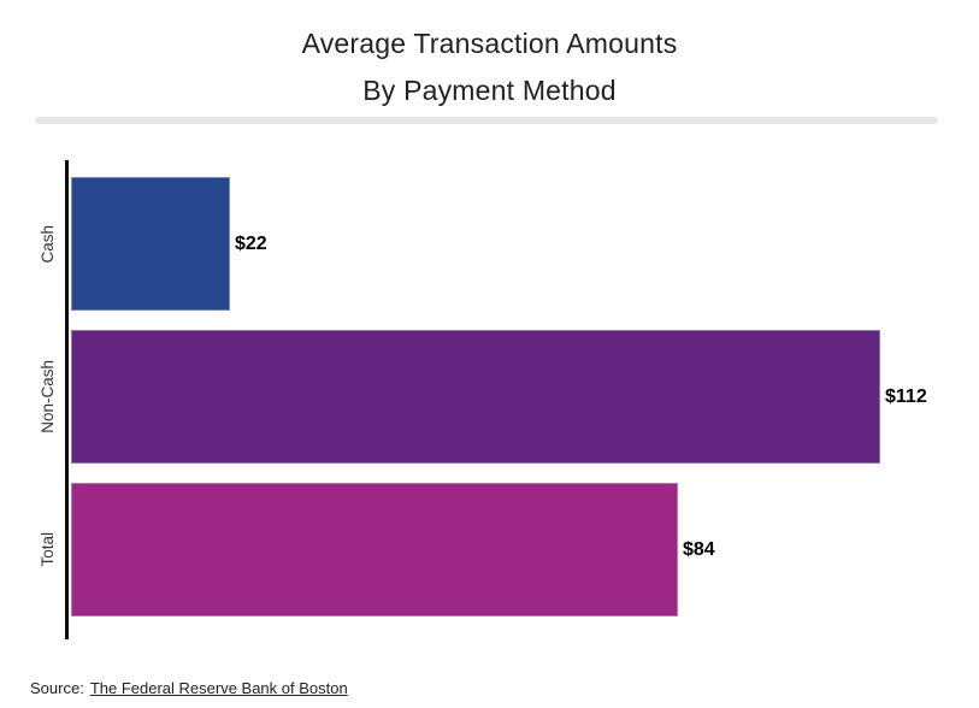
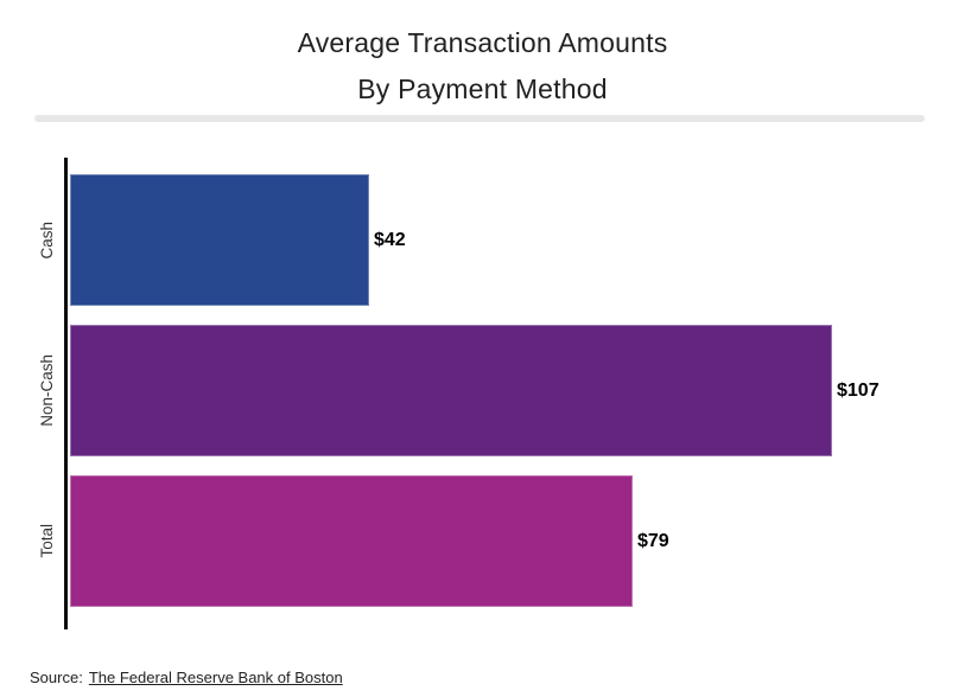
Cash: $22 -> $42
Non-Cash: $112 -> $107
Total: $84 -> $79
